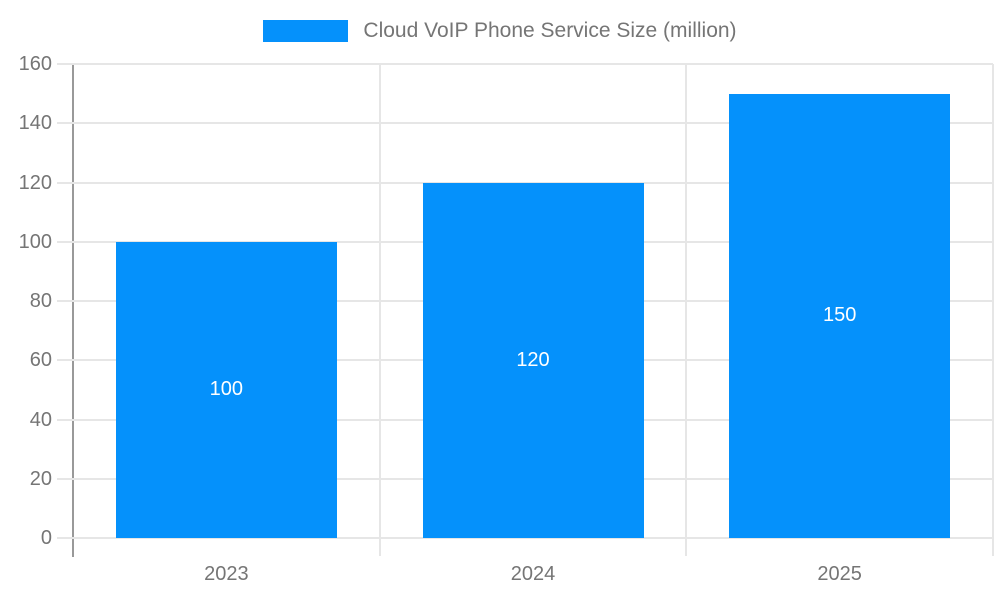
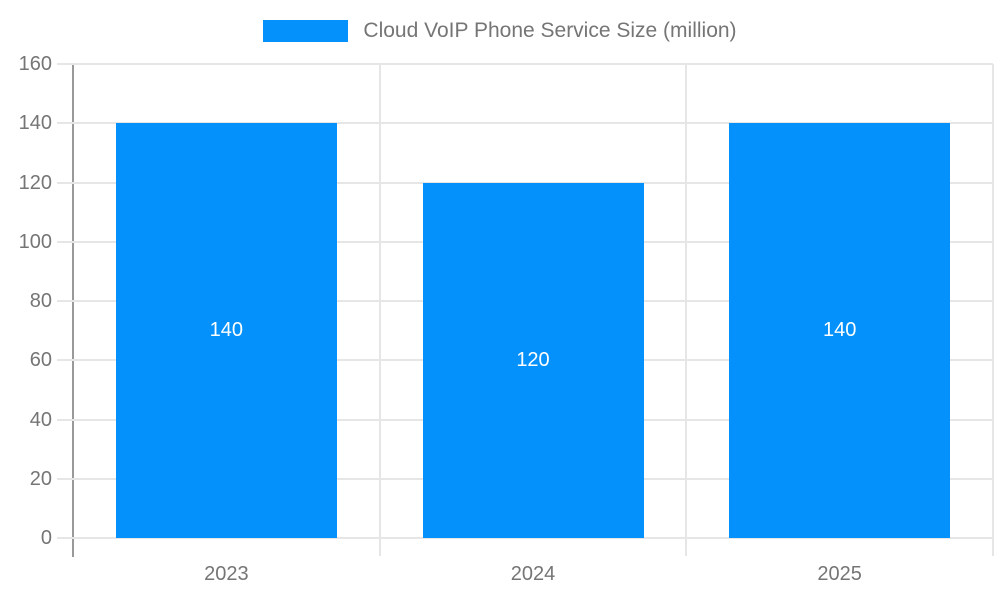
2023: 100 -> 140
2025: 150 -> 140
